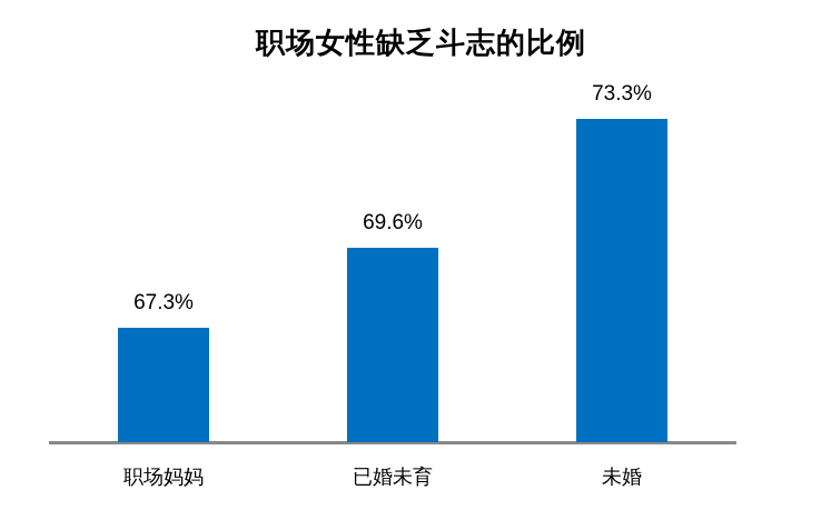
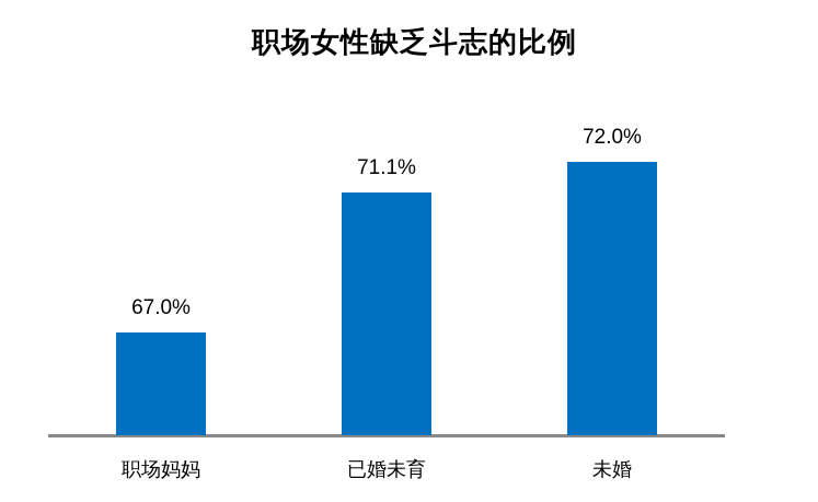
职场妈妈: 67.3% -> 67.0%
已婚未育: 69.6% -> 71.1%
未婚: 73.3% -> 72.0%
